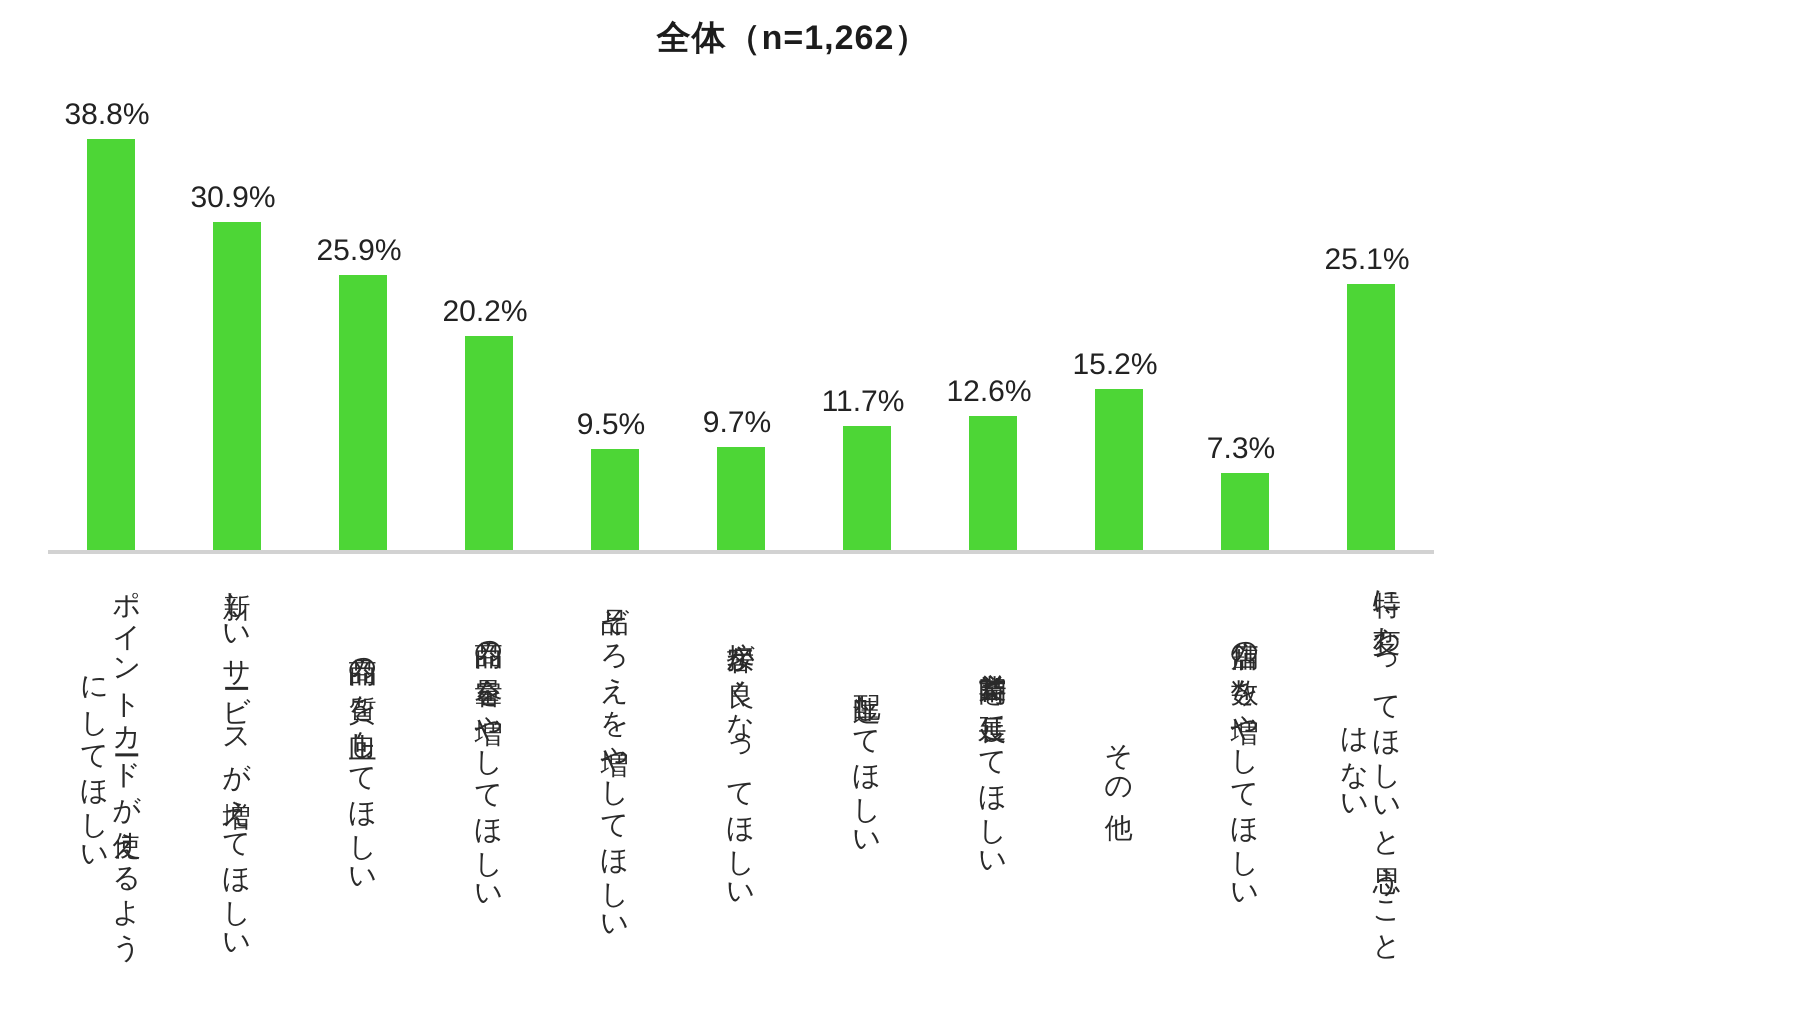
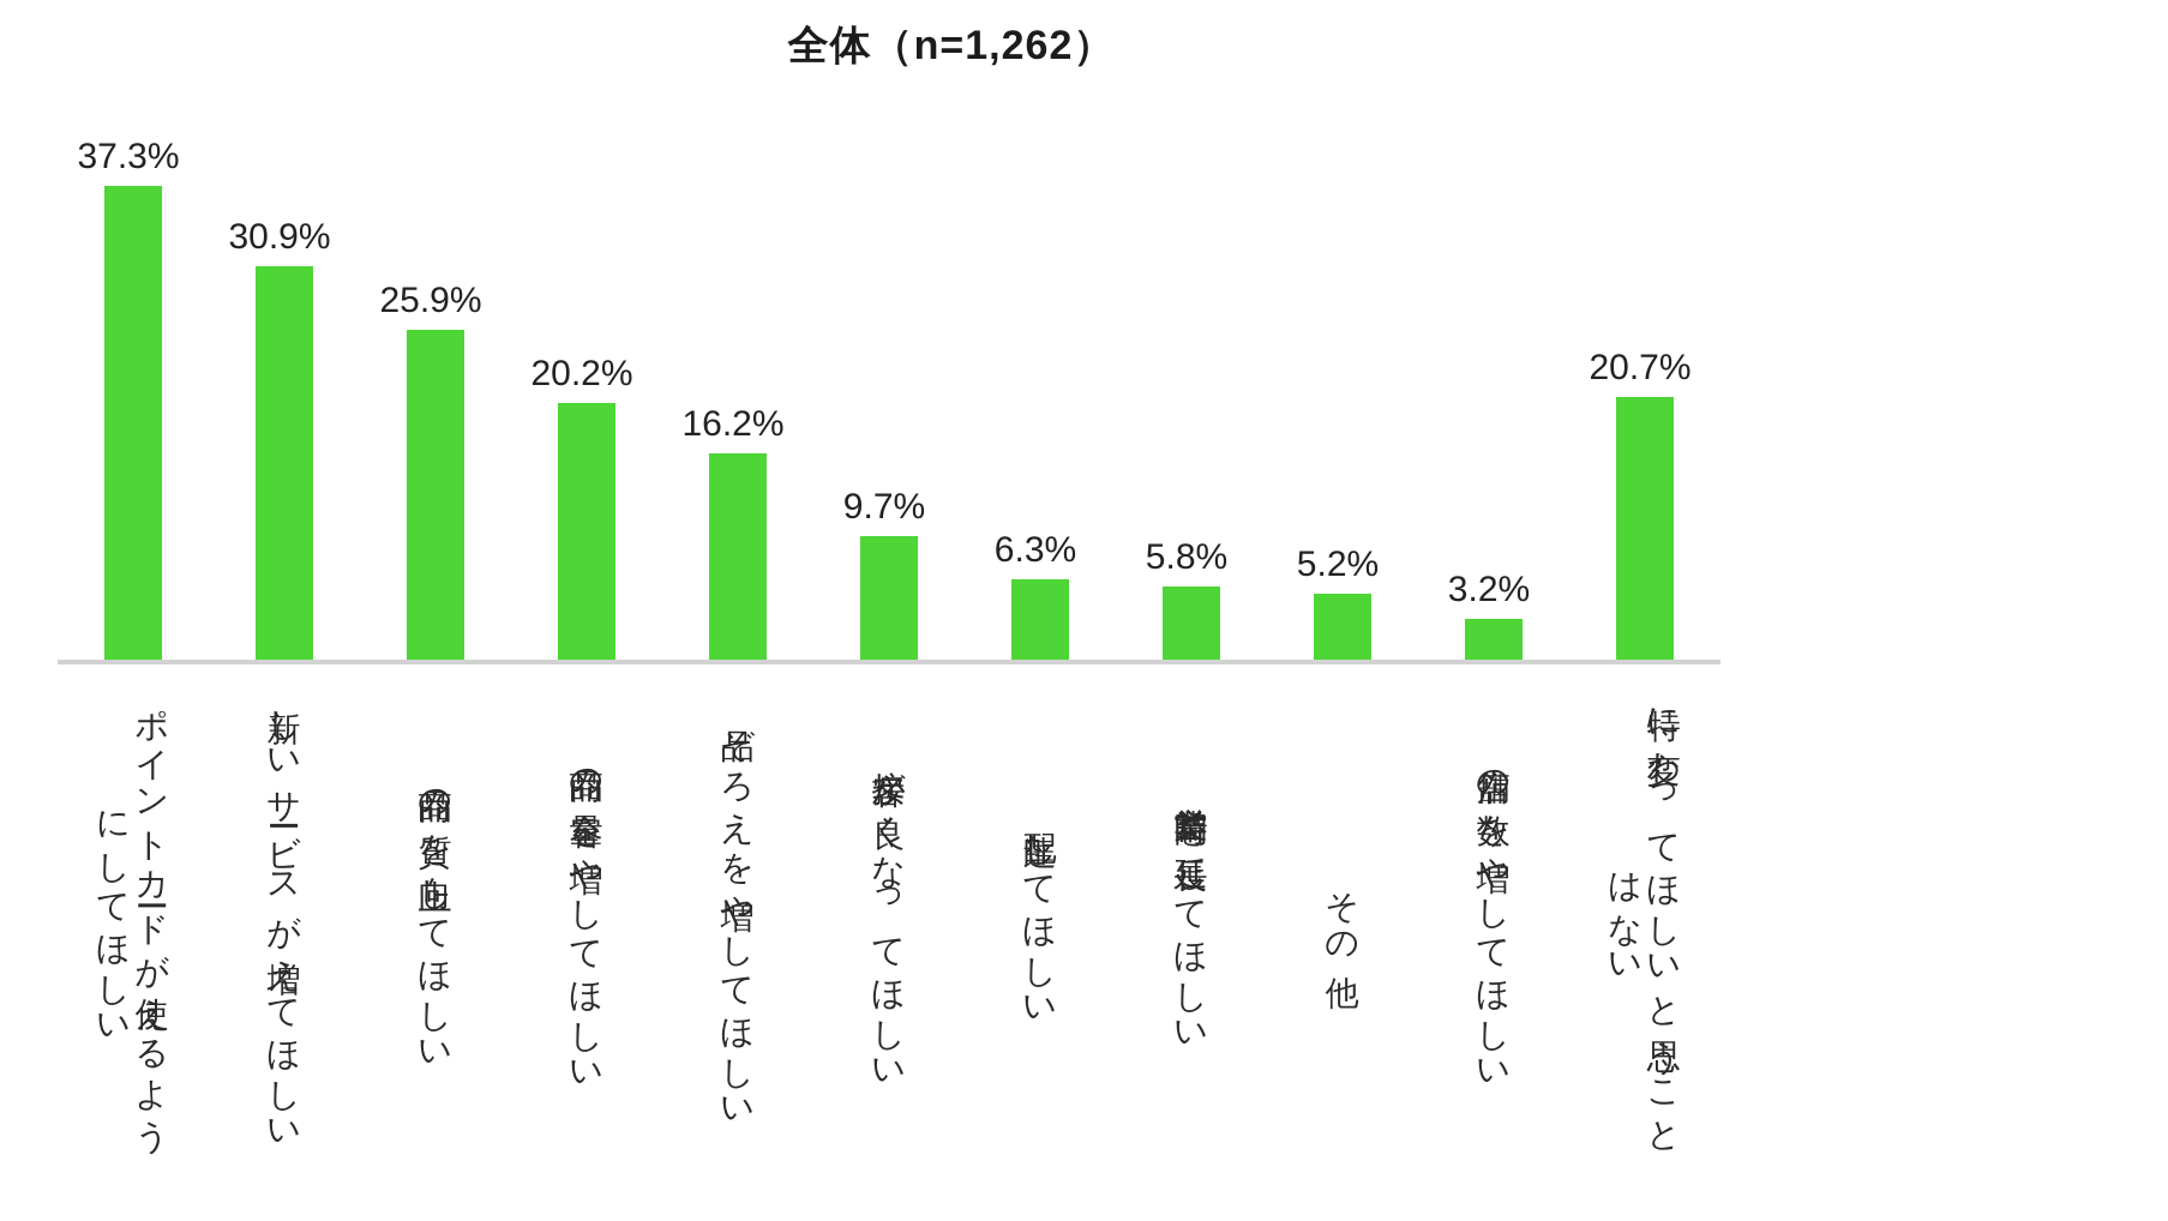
ポイントカードが使えるよう にしてほしい: 38.8% -> 37.3%
品ぞろえを増やしてほしい: 9.5% -> 16.2%
配達してほしい: 11.7% -> 6.3%
営業時間を延長してほしい: 12.6% -> 5.8%
その他: 15.2% -> 5.2%
店舗の数を増やしてほしい: 7.3% -> 3.2%
特に変わってほしいと思うこと はない: 25.1% -> 20.7%
